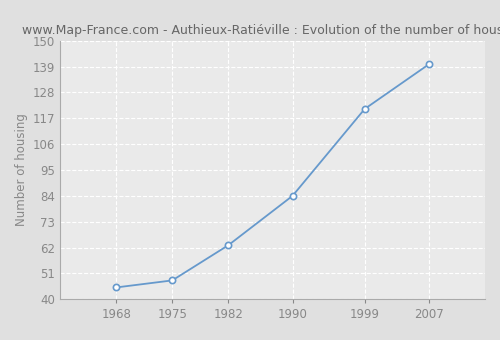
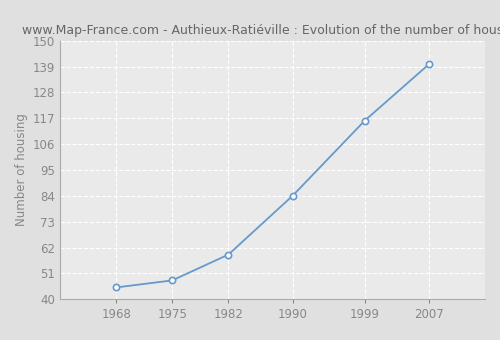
1982: 63 -> 59
1999: 121 -> 116
